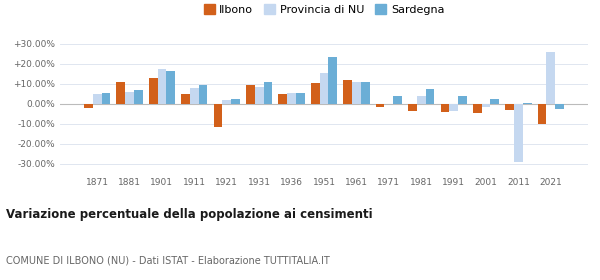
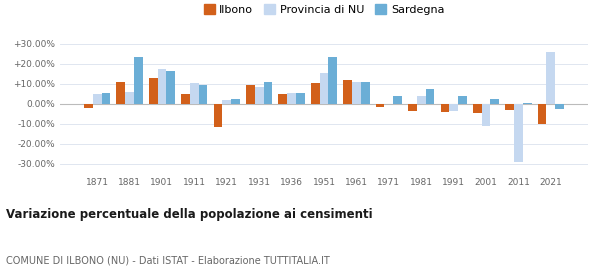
Sardegna/1881: 7.0% -> 23.5%
Provincia di NU/1911: 8.0% -> 10.5%
Provincia di NU/2001: -1.5% -> -11.0%
